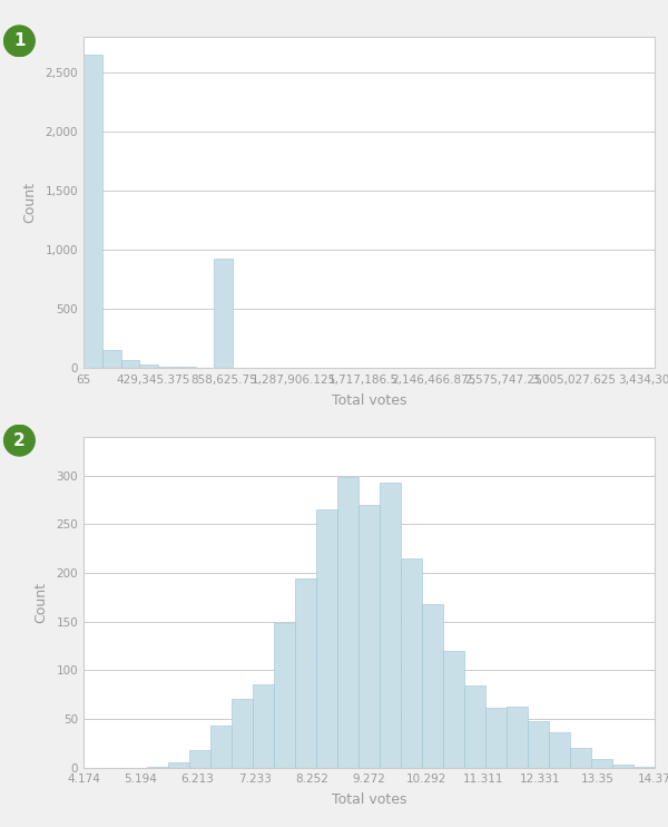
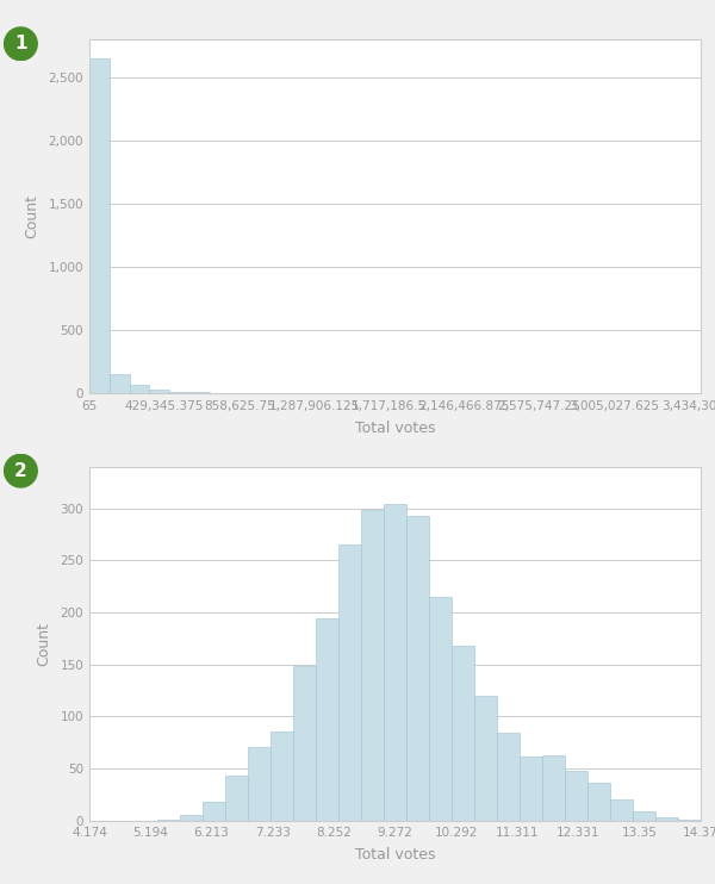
858,625.75: 930 -> 0
9.272: 270 -> 304
